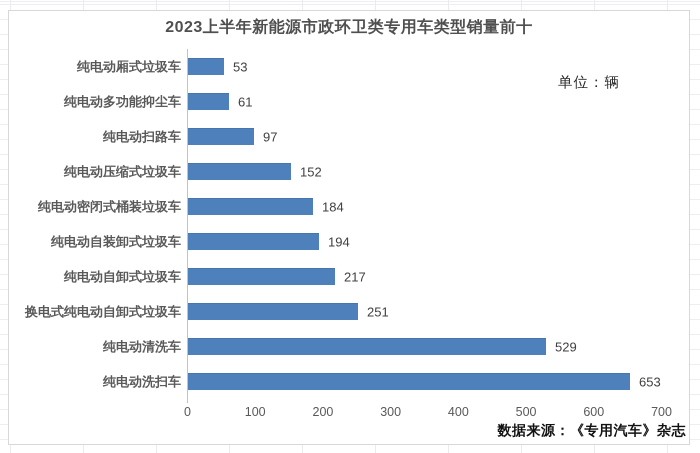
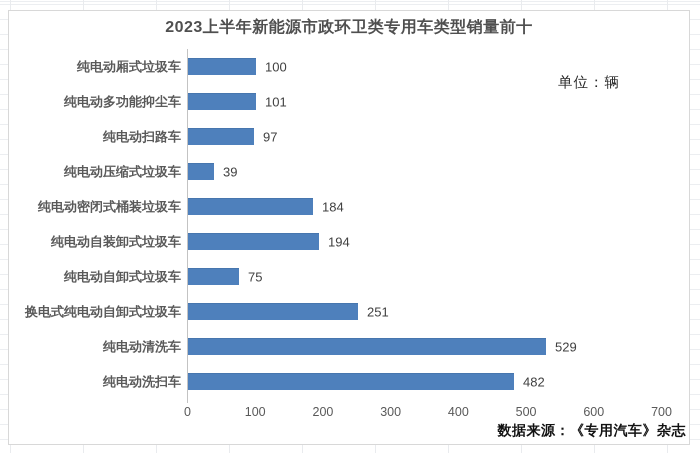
纯电动厢式垃圾车: 53 -> 100
纯电动多功能抑尘车: 61 -> 101
纯电动压缩式垃圾车: 152 -> 39
纯电动自卸式垃圾车: 217 -> 75
纯电动洗扫车: 653 -> 482
